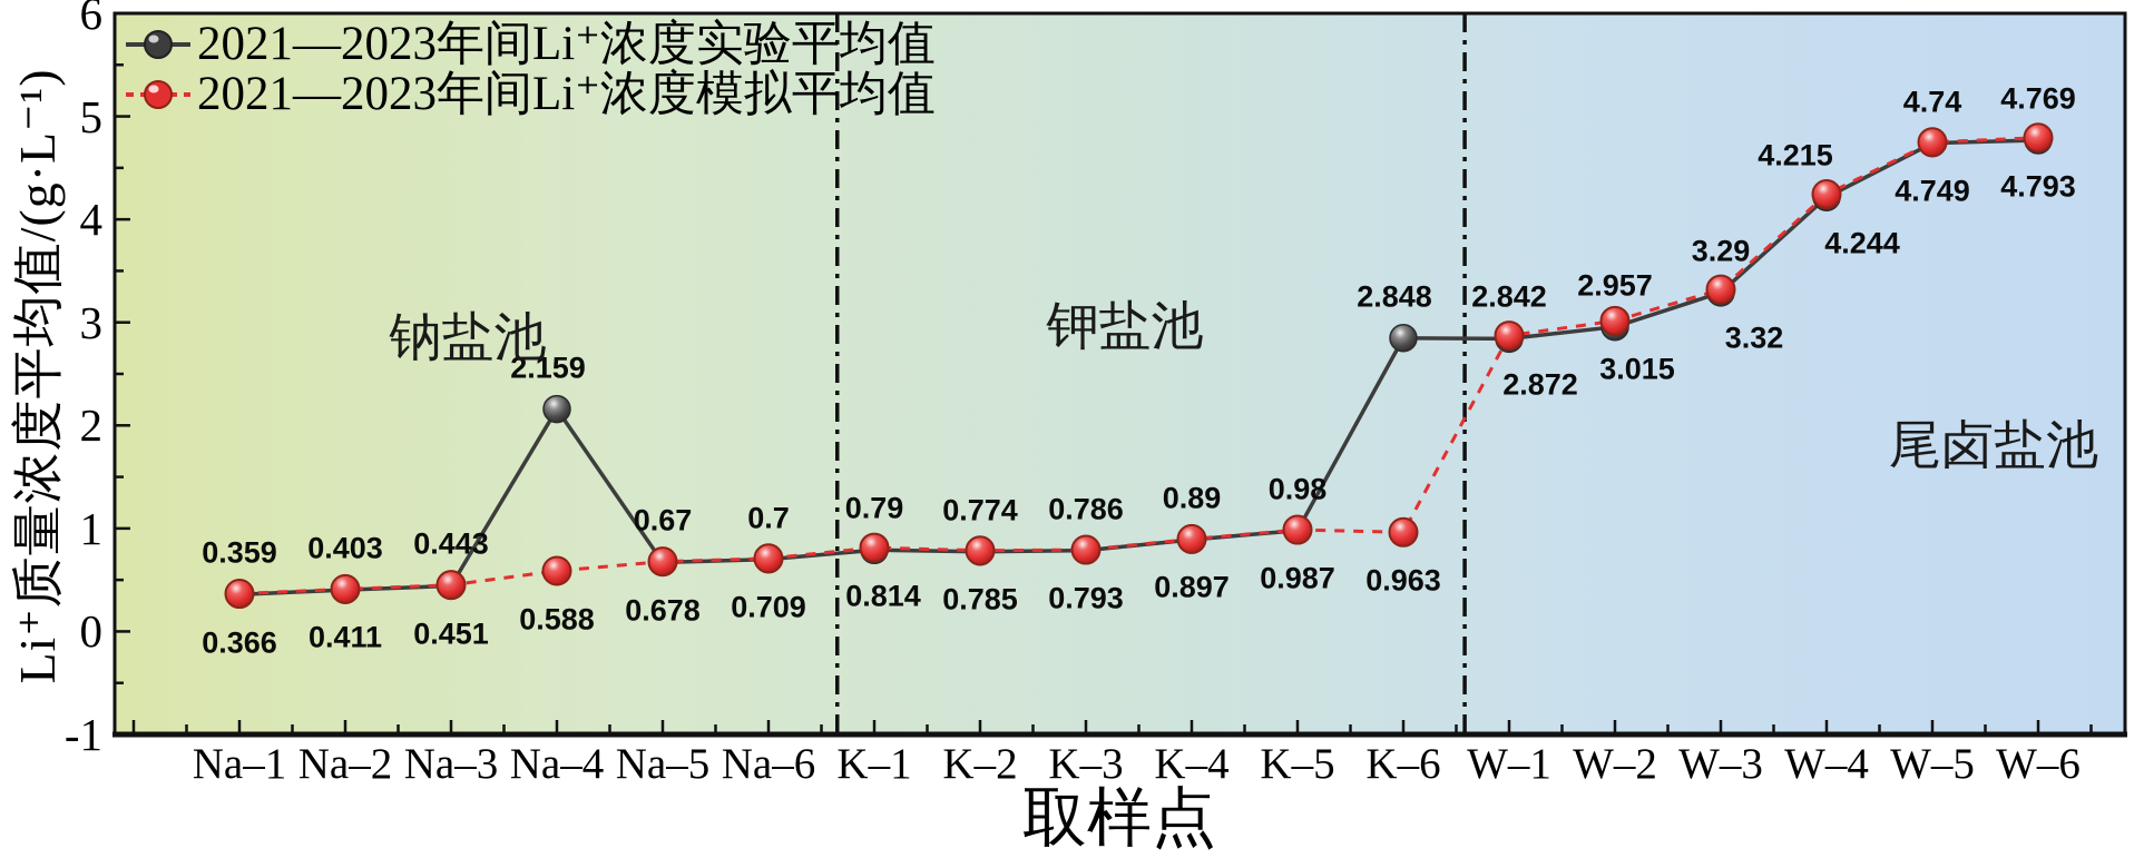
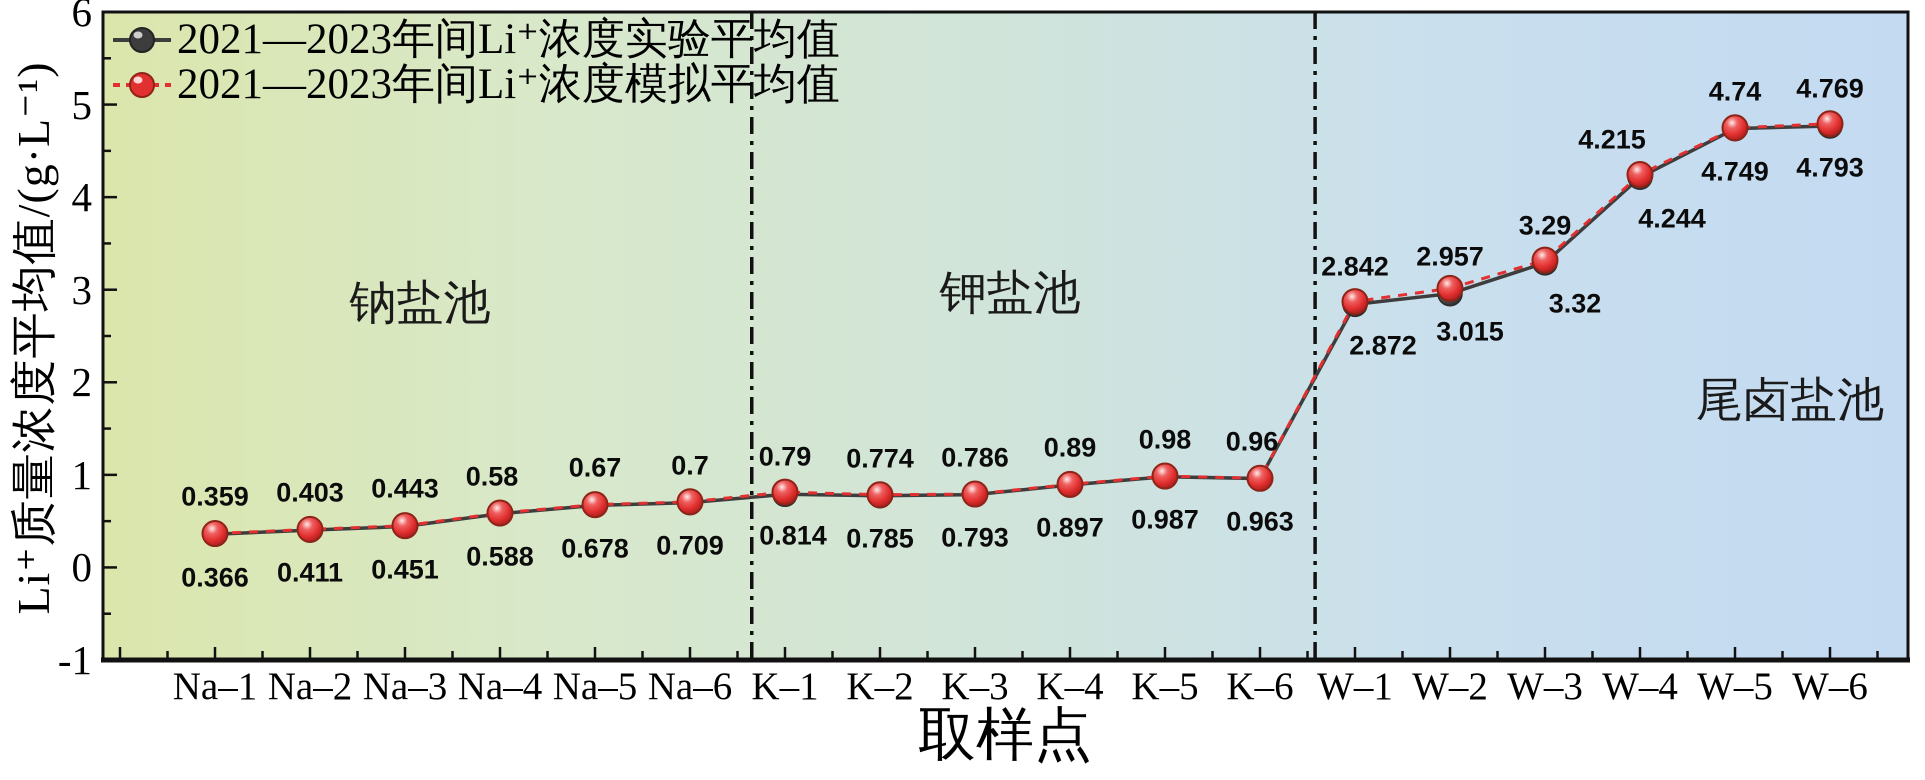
2021—2023年间Li⁺浓度实验平均值/Na–4: 2.159 -> 0.58
2021—2023年间Li⁺浓度实验平均值/K–6: 2.848 -> 0.96
